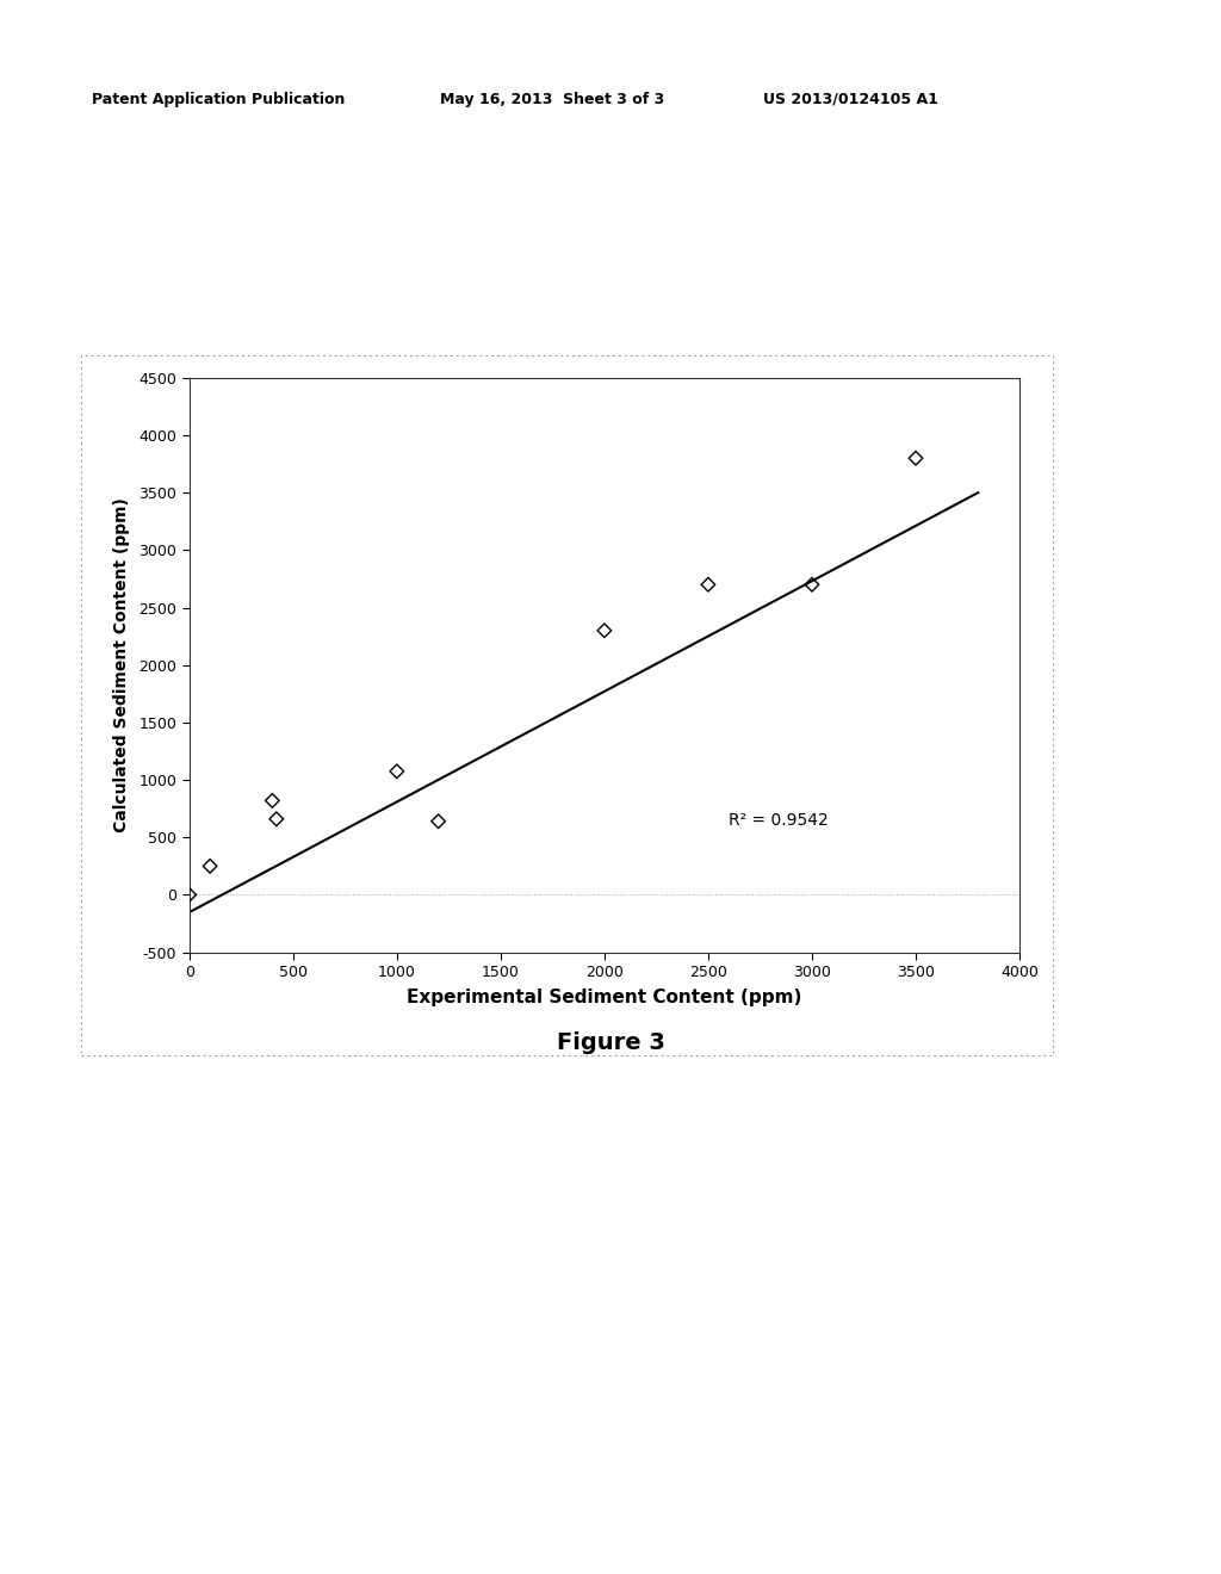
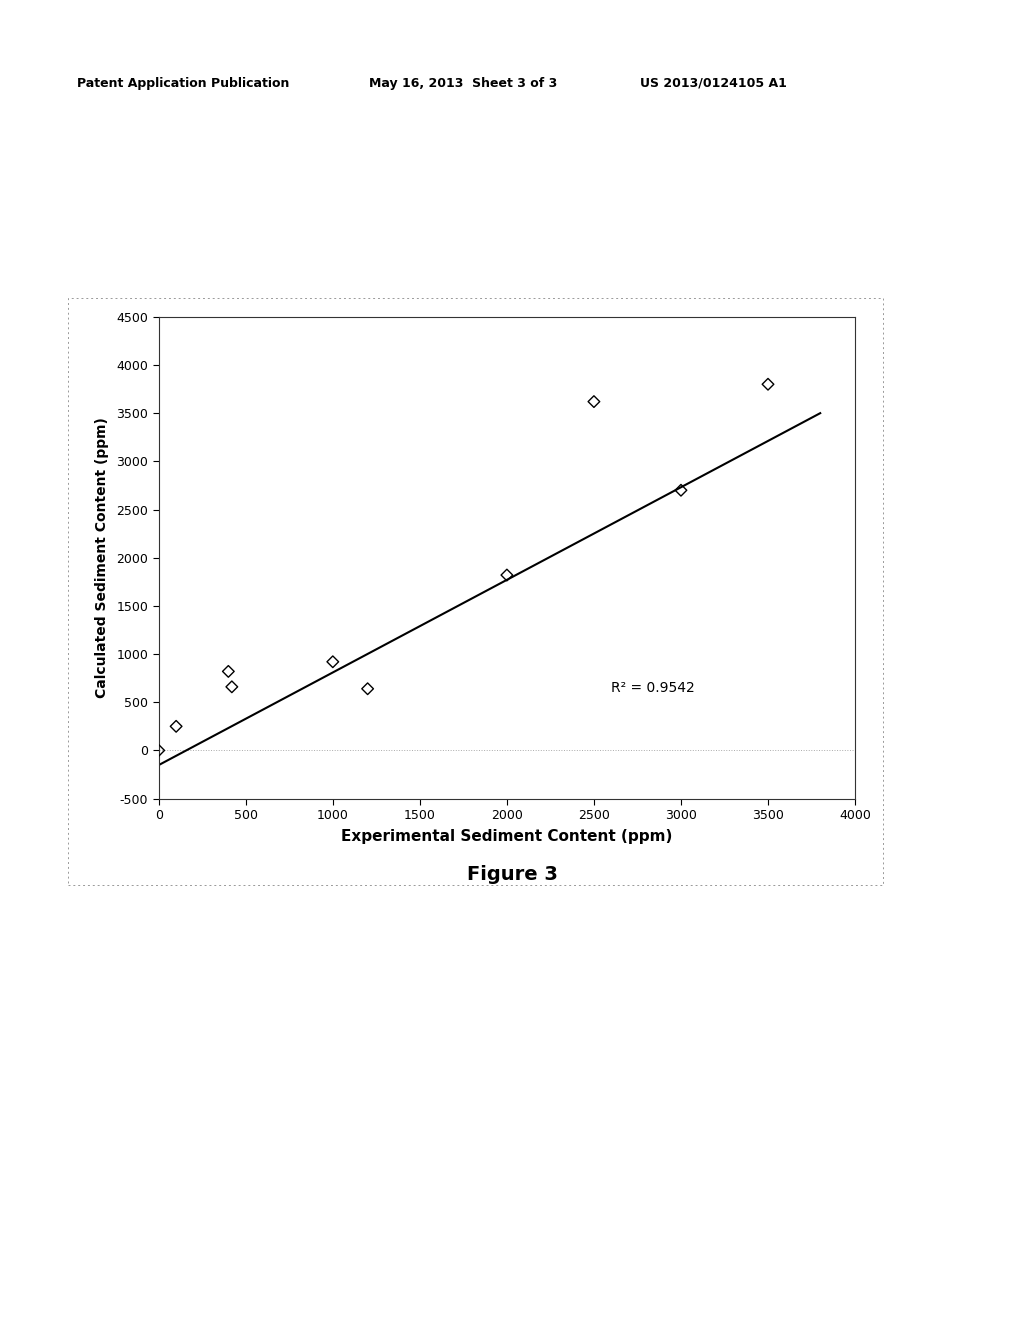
1000: 1080 -> 920
2000: 2300 -> 1820
2500: 2700 -> 3620
